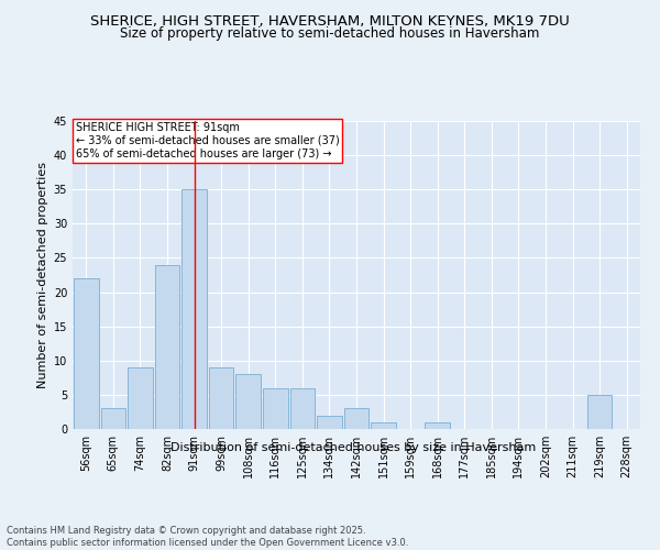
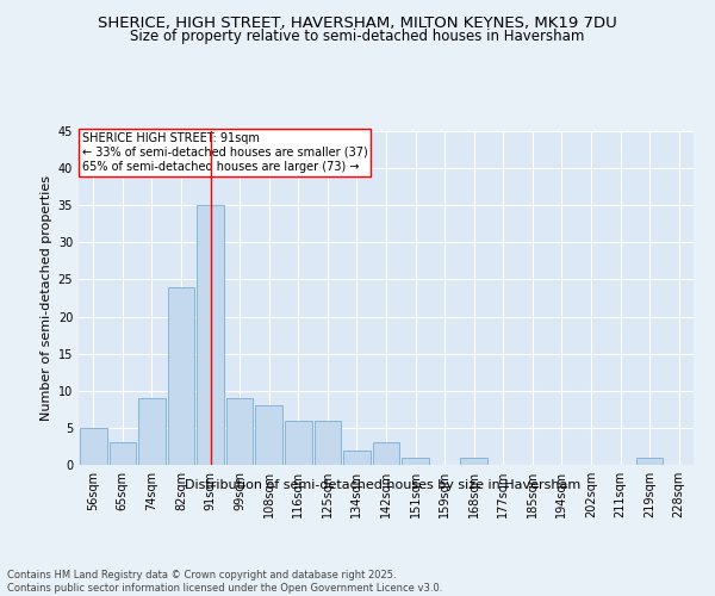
56sqm: 22 -> 5
219sqm: 5 -> 1
